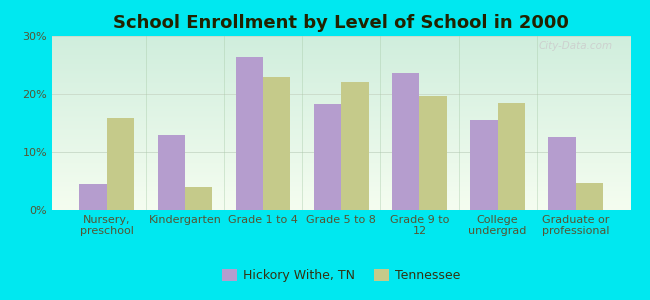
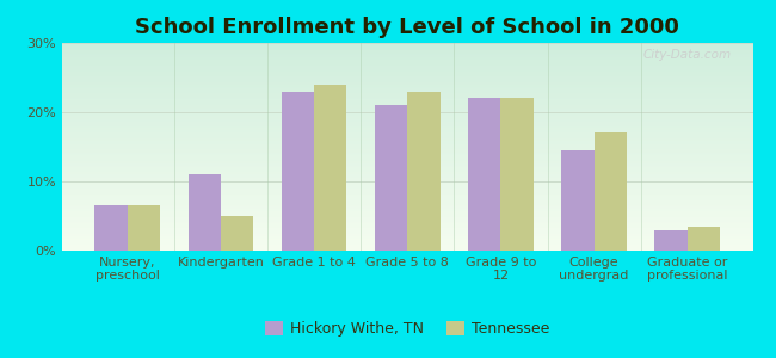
Hickory Withe, TN/Nursery, preschool: 4.4% -> 6.5%
Tennessee/Nursery, preschool: 15.8% -> 6.5%
Hickory Withe, TN/Kindergarten: 13.0% -> 11.0%
Tennessee/Kindergarten: 4.0% -> 5.0%
Hickory Withe, TN/Grade 1 to 4: 26.4% -> 23.0%
Tennessee/Grade 1 to 4: 23.0% -> 24.0%
Hickory Withe, TN/Grade 5 to 8: 18.2% -> 21.0%
Tennessee/Grade 5 to 8: 22.0% -> 23.0%
Hickory Withe, TN/Grade 9 to 12: 23.6% -> 22.0%
Tennessee/Grade 9 to 12: 19.6% -> 22.0%
Hickory Withe, TN/College undergrad: 15.6% -> 14.5%
Tennessee/College undergrad: 18.4% -> 17.0%
Hickory Withe, TN/Graduate or professional: 12.6% -> 3.0%
Tennessee/Graduate or professional: 4.6% -> 3.5%
